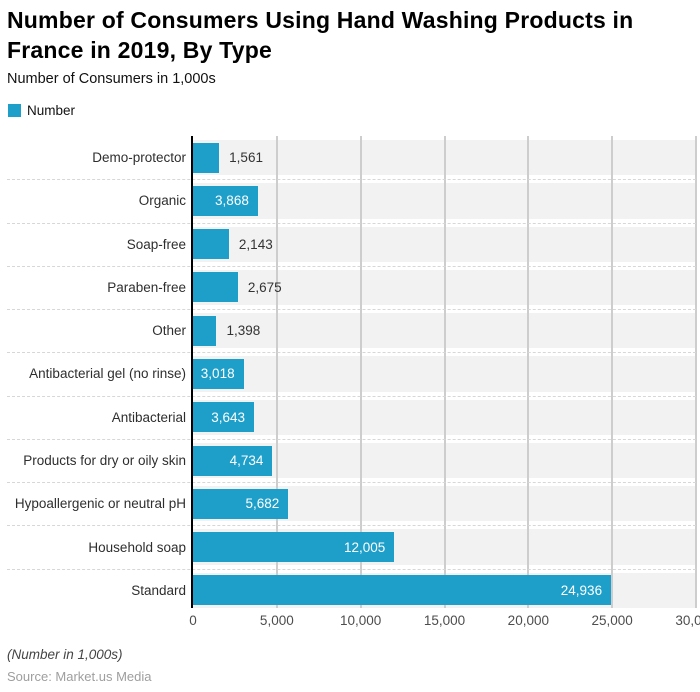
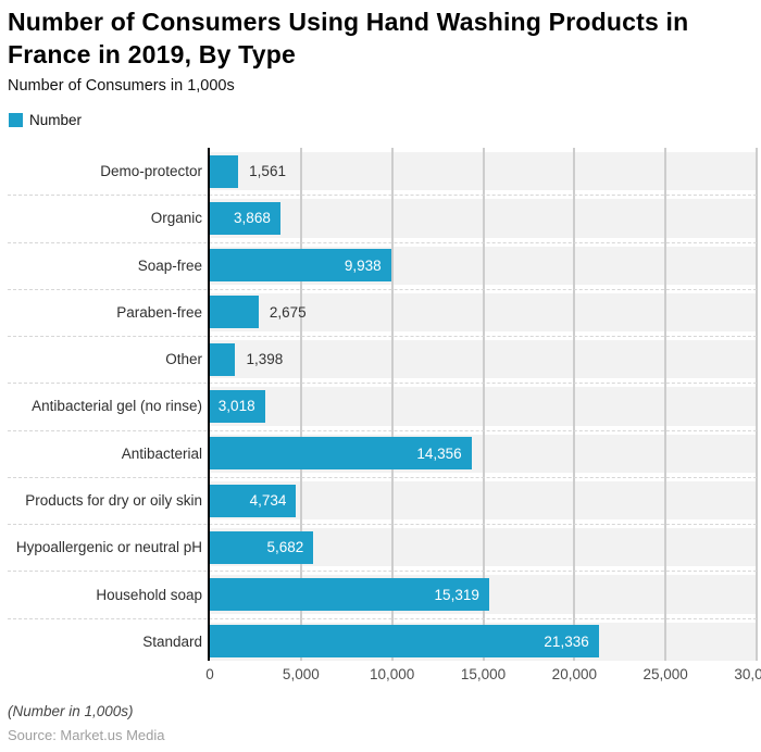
Soap-free: 2,143 -> 9,938
Antibacterial: 3,643 -> 14,356
Household soap: 12,005 -> 15,319
Standard: 24,936 -> 21,336
